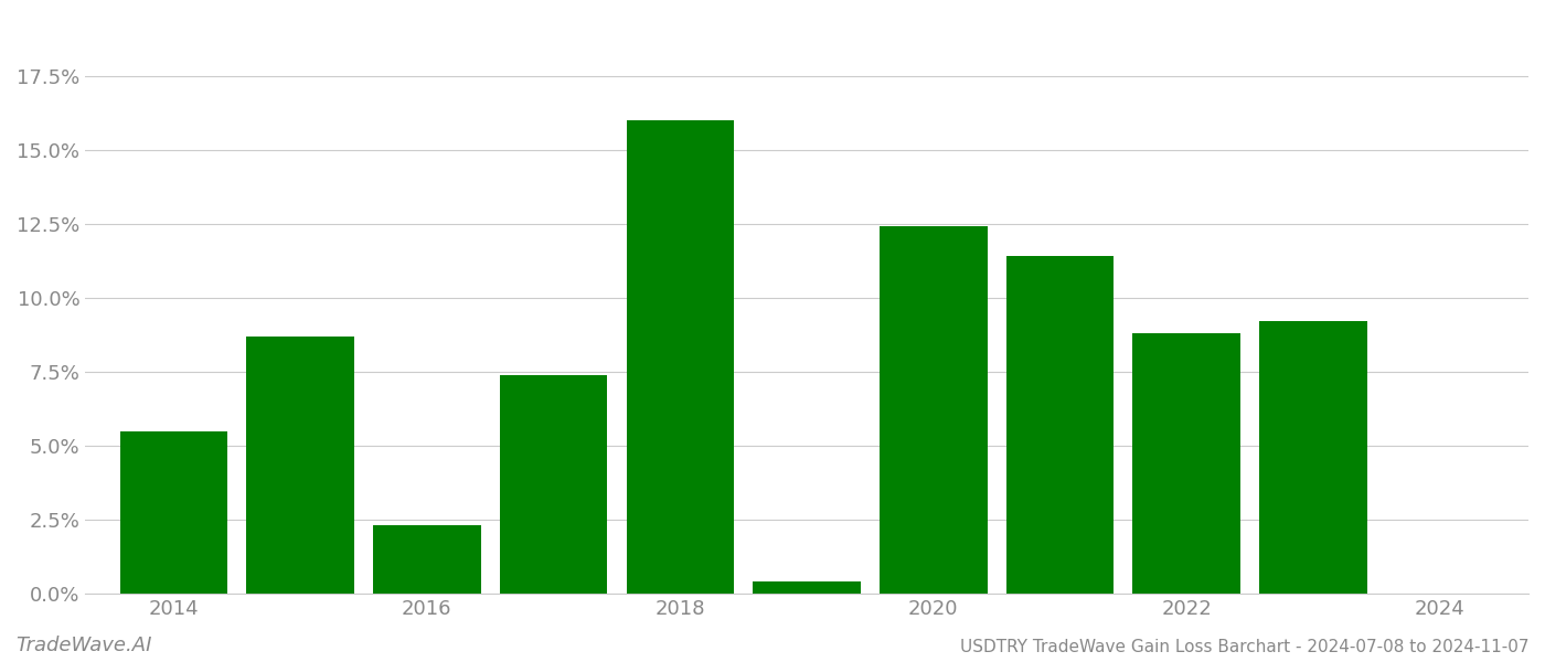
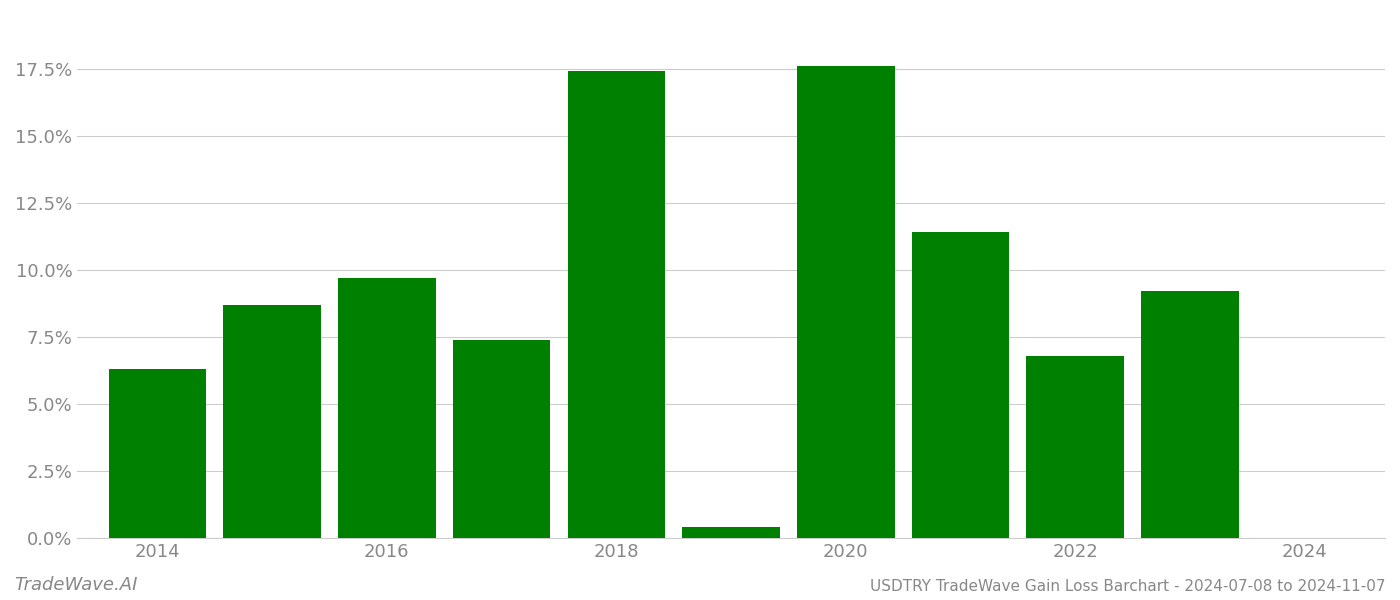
2014: 5.5% -> 6.3%
2016: 2.3% -> 9.7%
2018: 16.0% -> 17.4%
2020: 12.4% -> 17.6%
2022: 8.8% -> 6.8%
